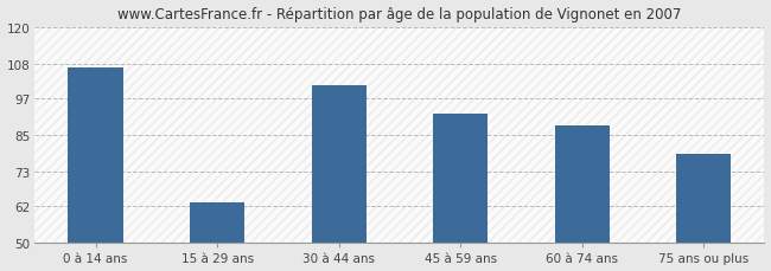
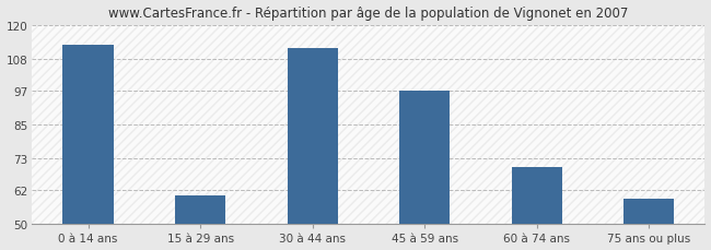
0 à 14 ans: 107 -> 113
15 à 29 ans: 63 -> 60
30 à 44 ans: 101 -> 112
45 à 59 ans: 92 -> 97
60 à 74 ans: 88 -> 70
75 ans ou plus: 79 -> 59
